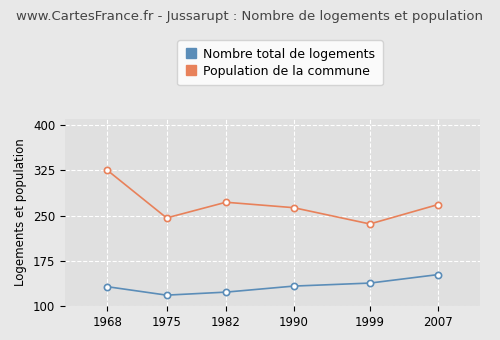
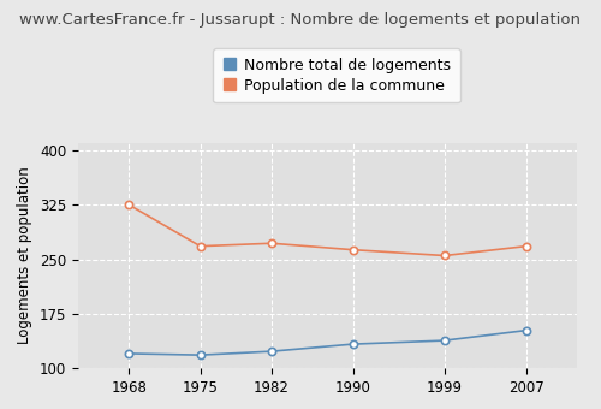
Nombre total de logements/1968: 132 -> 120
Population de la commune/1975: 246 -> 268
Population de la commune/1999: 236 -> 255
